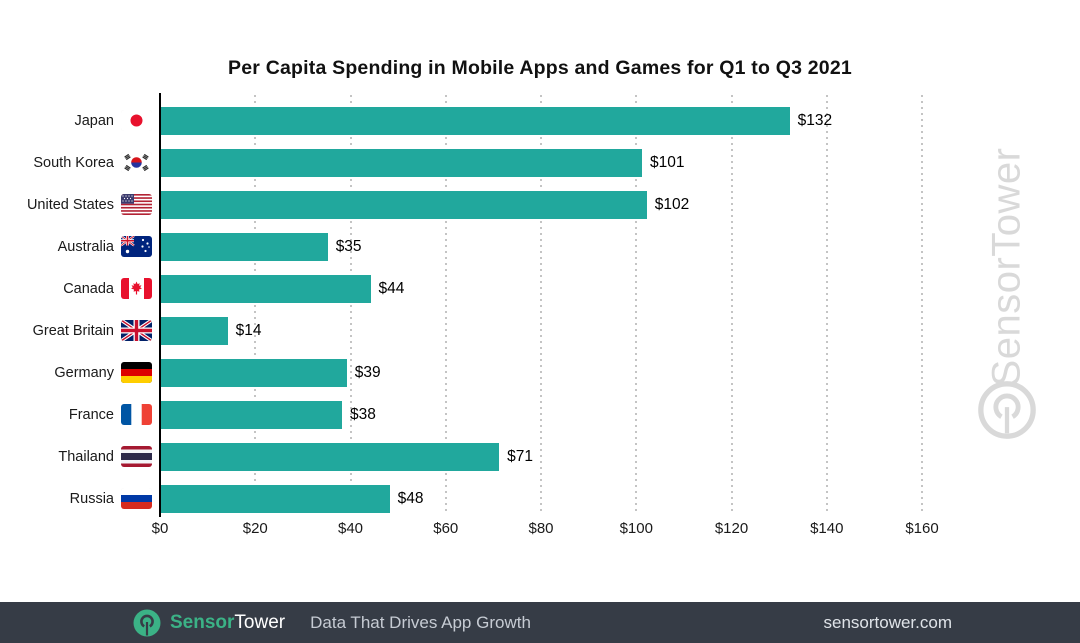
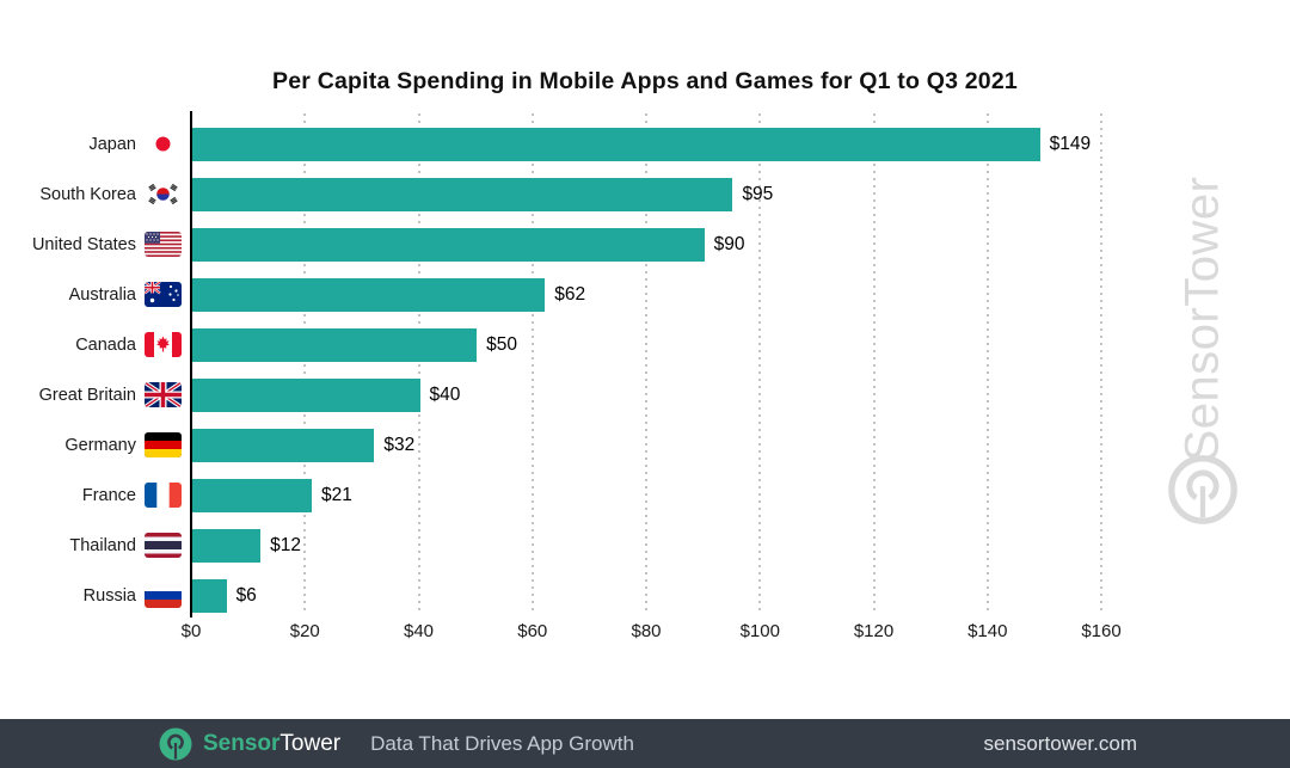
Japan: $132 -> $149
South Korea: $101 -> $95
United States: $102 -> $90
Australia: $35 -> $62
Canada: $44 -> $50
Great Britain: $14 -> $40
Germany: $39 -> $32
France: $38 -> $21
Thailand: $71 -> $12
Russia: $48 -> $6
